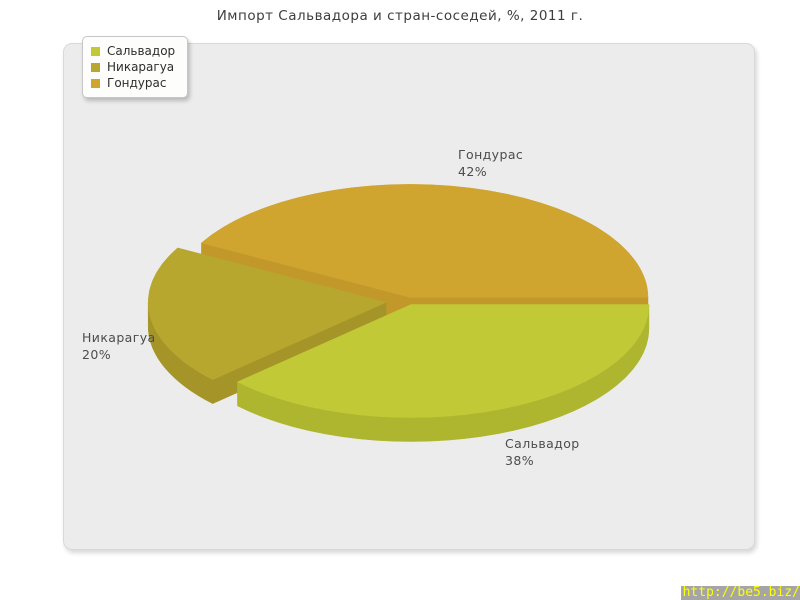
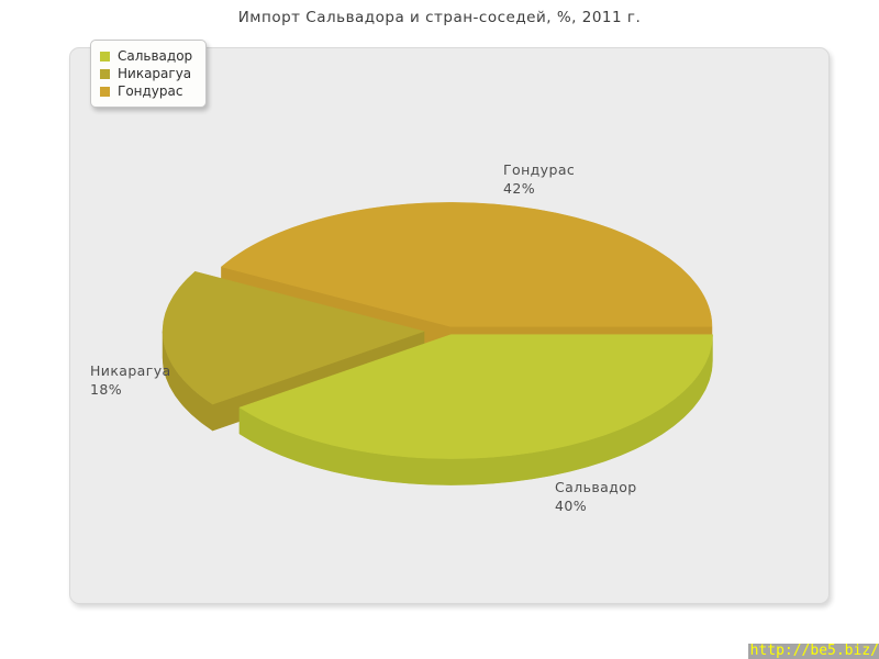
Сальвадор: 38% -> 40%
Никарагуа: 20% -> 18%
